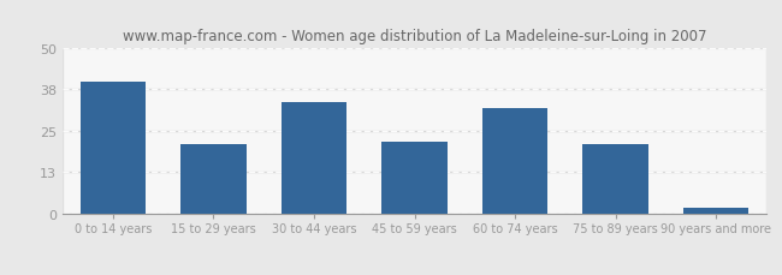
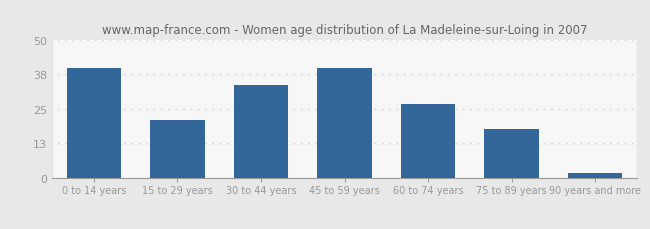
45 to 59 years: 22 -> 40
60 to 74 years: 32 -> 27
75 to 89 years: 21 -> 18
